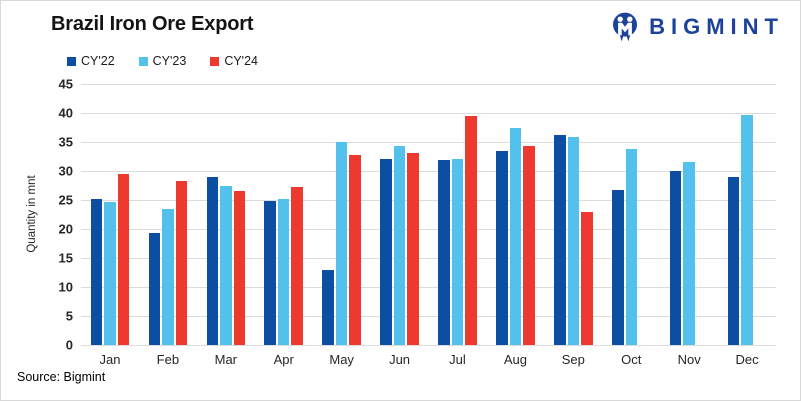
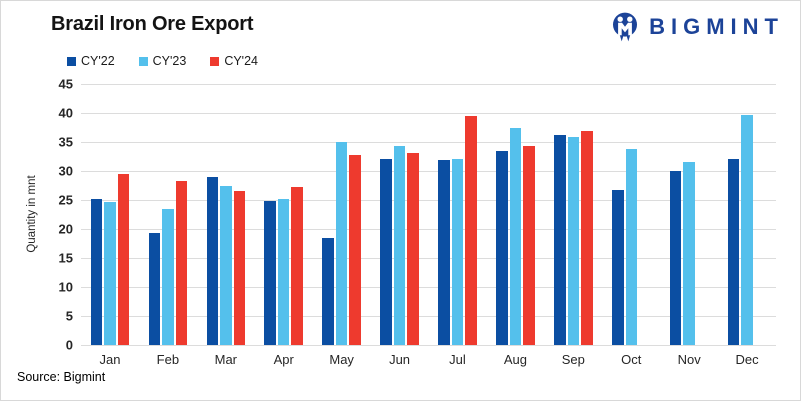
CY'22/May: 13 -> 18
CY'24/Sep: 23 -> 37
CY'22/Dec: 29 -> 32
